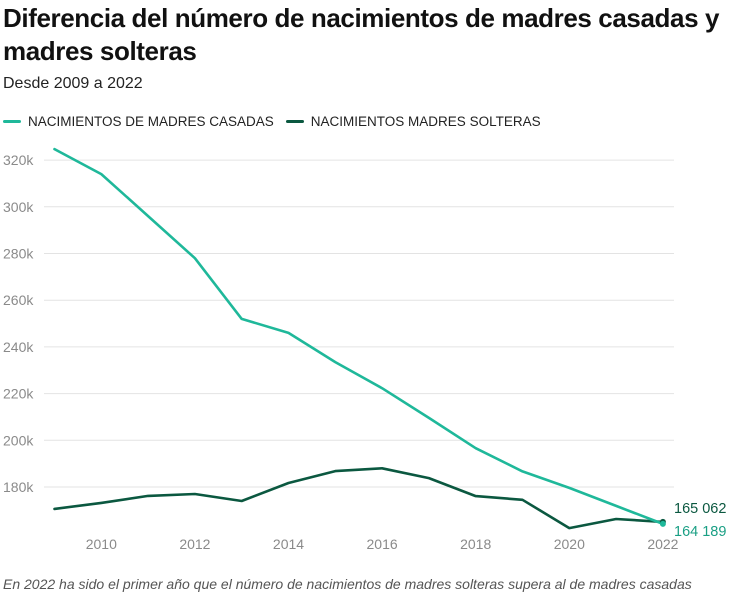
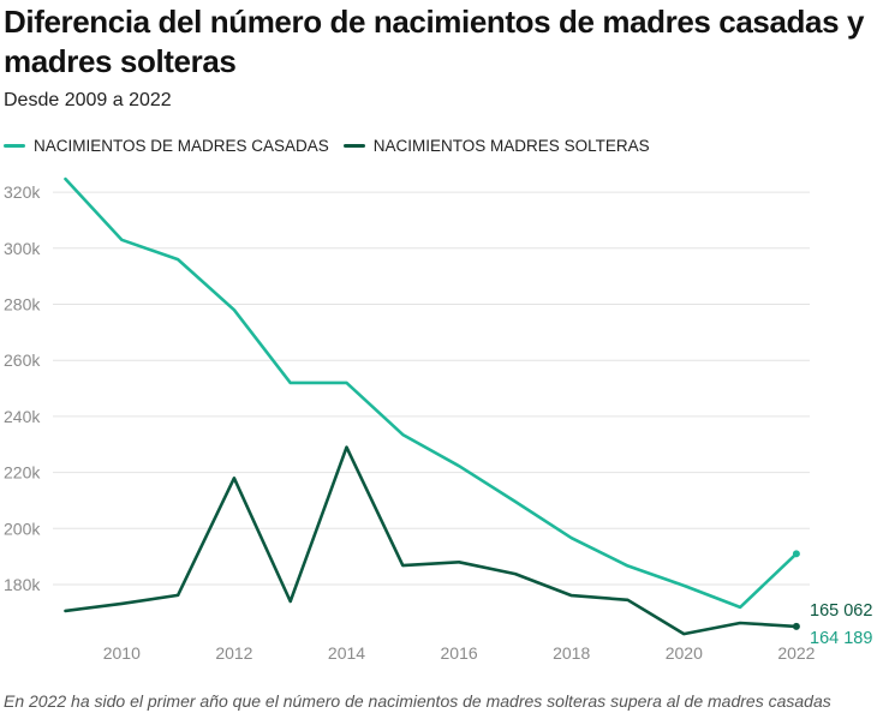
NACIMIENTOS DE MADRES CASADAS/2010: 314k -> 303k
NACIMIENTOS MADRES SOLTERAS/2012: 177k -> 218k
NACIMIENTOS DE MADRES CASADAS/2014: 246k -> 252k
NACIMIENTOS MADRES SOLTERAS/2014: 182k -> 229k
NACIMIENTOS DE MADRES CASADAS/2022: 164k -> 191k
